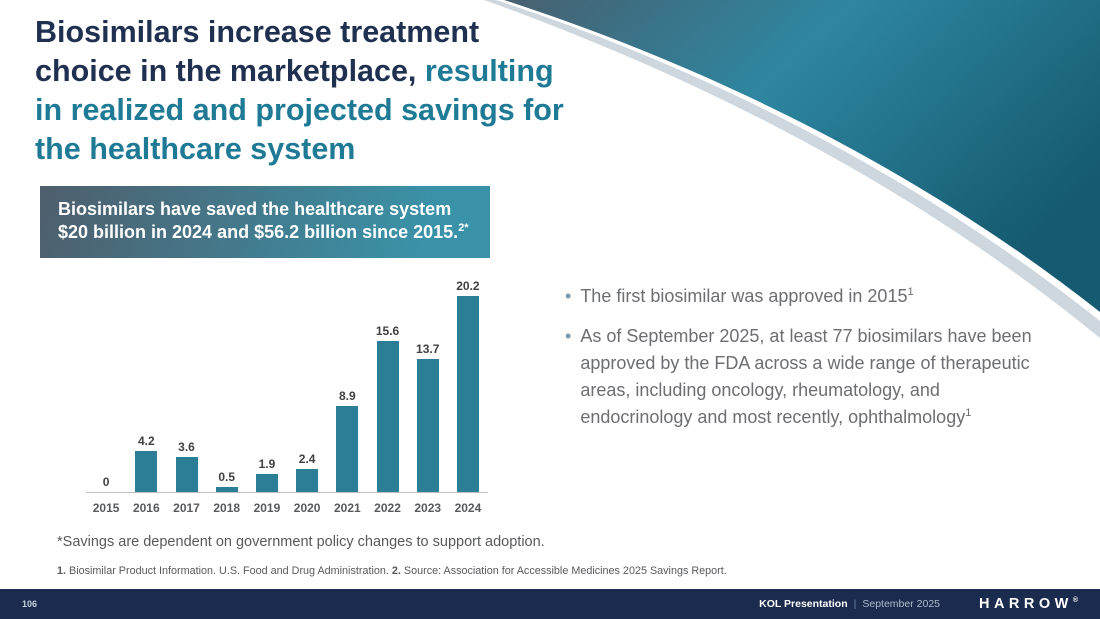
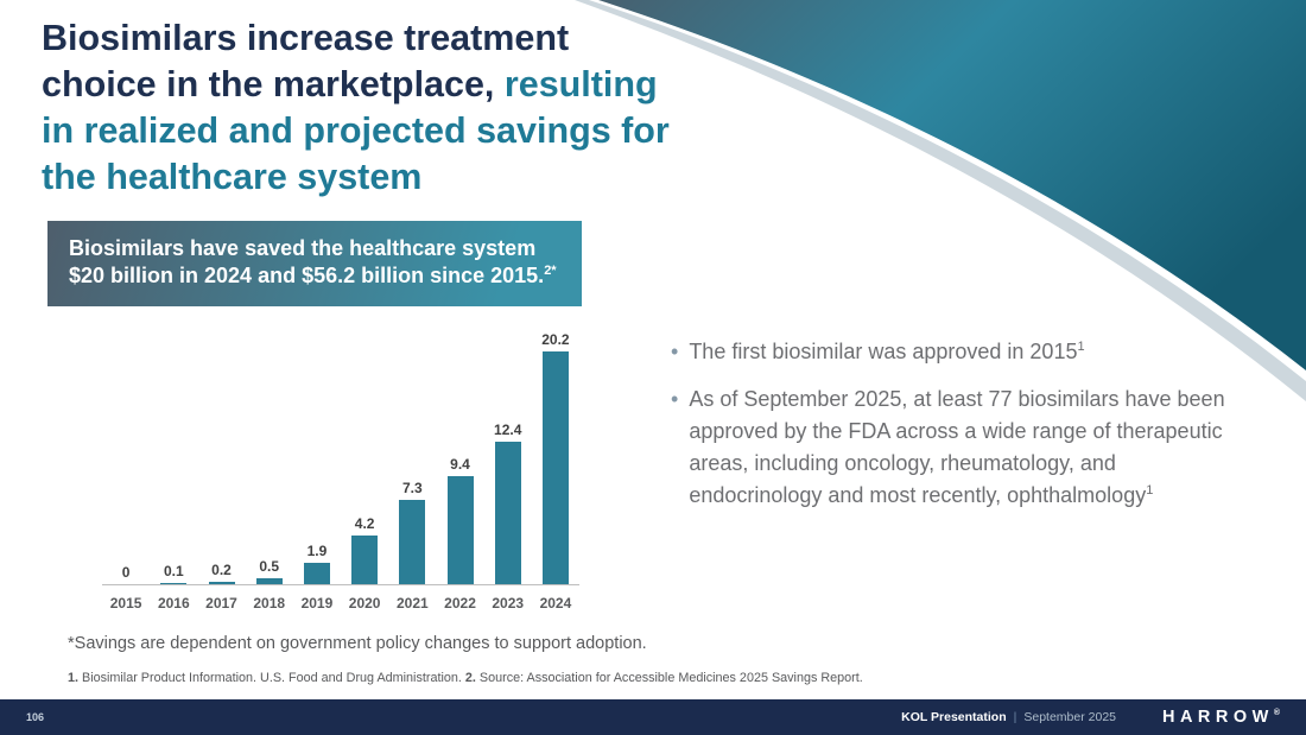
2016: 4.2 -> 0.1
2017: 3.6 -> 0.2
2020: 2.4 -> 4.2
2021: 8.9 -> 7.3
2022: 15.6 -> 9.4
2023: 13.7 -> 12.4
